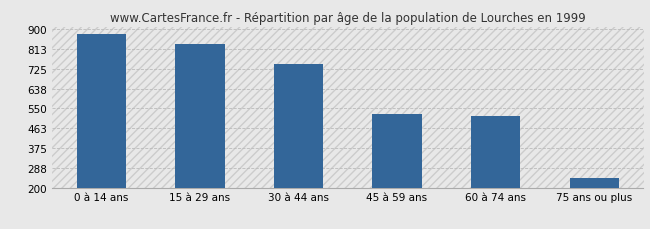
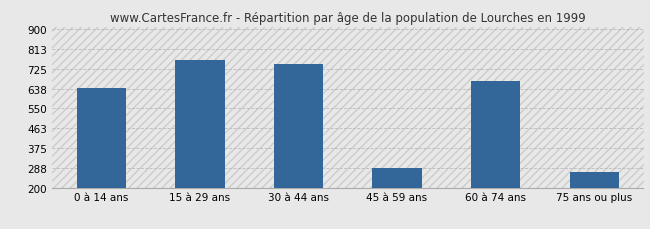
0 à 14 ans: 878 -> 640
15 à 29 ans: 833 -> 765
45 à 59 ans: 527 -> 285
60 à 74 ans: 516 -> 670
75 ans ou plus: 242 -> 270
